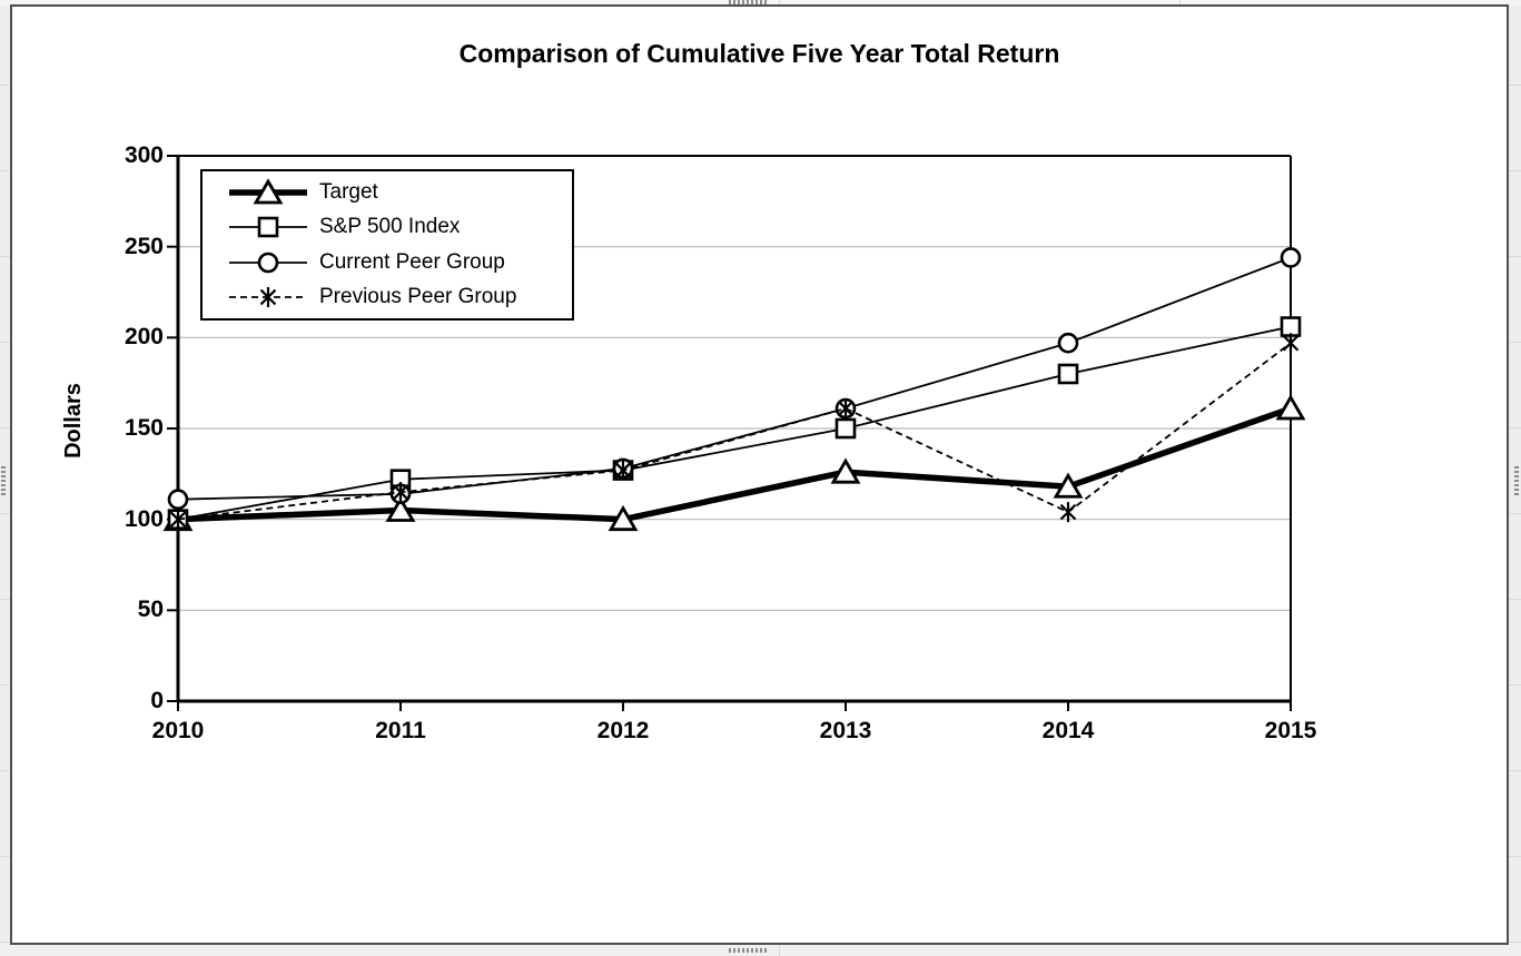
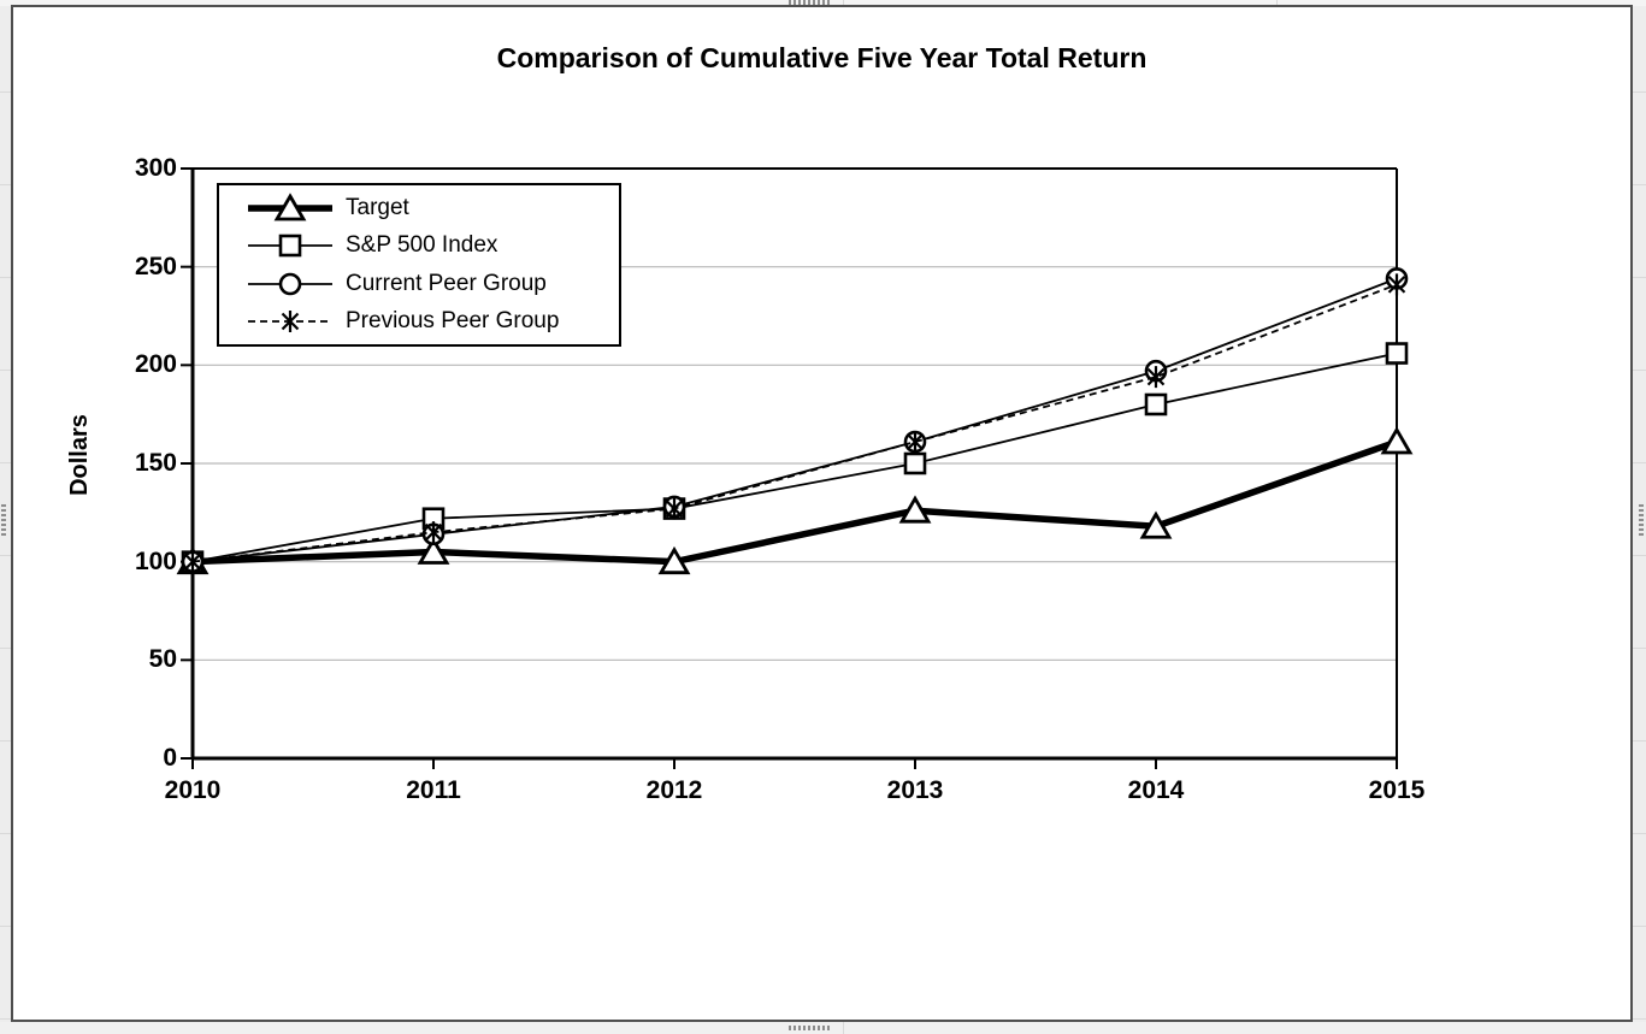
Current Peer Group/2010: 111 -> 100
Previous Peer Group/2014: 104 -> 194
Previous Peer Group/2015: 197 -> 241
